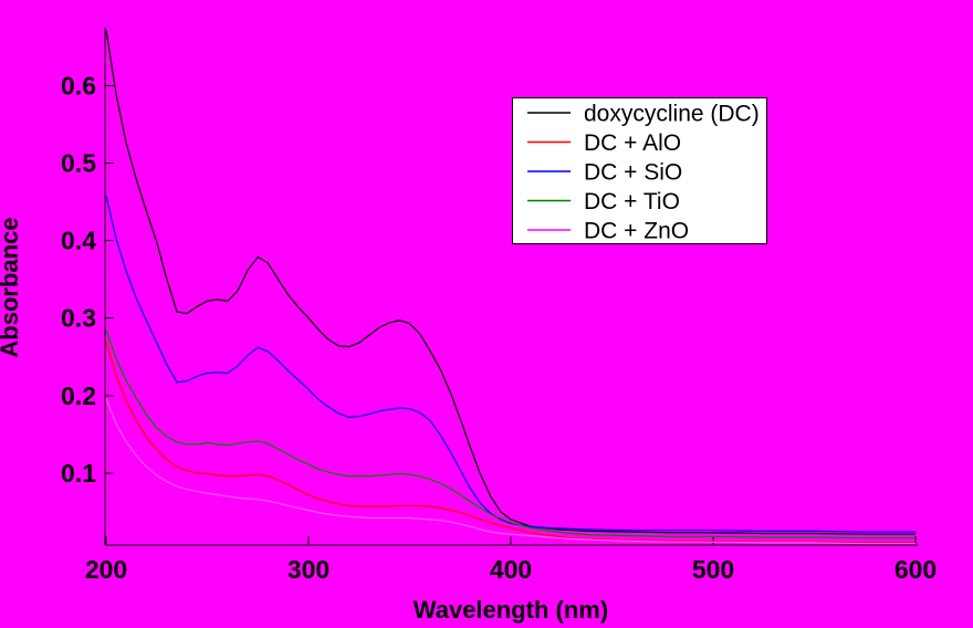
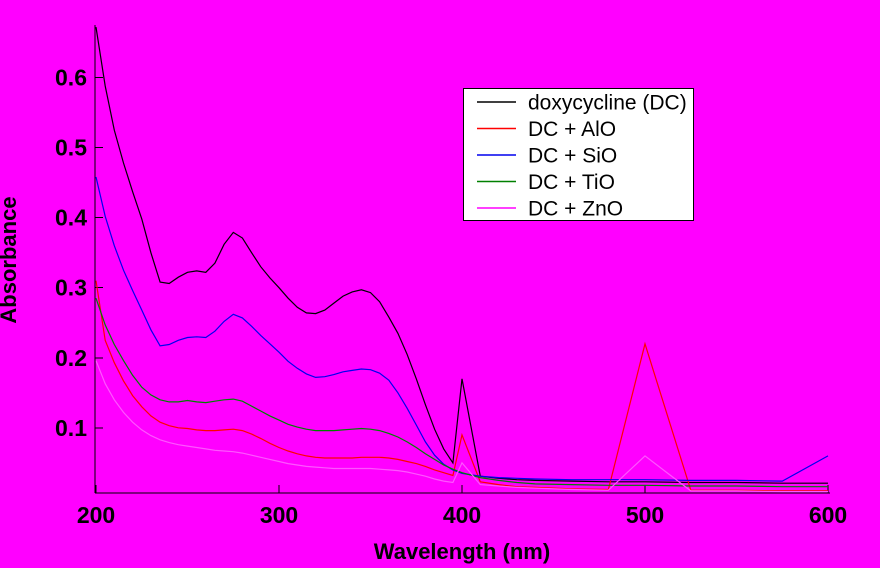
DC + AlO/200: 0.27 -> 0.31
doxycycline (DC)/400: 0.04 -> 0.17
DC + AlO/400: 0.03 -> 0.09
DC + ZnO/400: 0.02 -> 0.05
DC + AlO/500: 0.01 -> 0.22
DC + ZnO/500: 0.01 -> 0.06
DC + SiO/600: 0.02 -> 0.06
